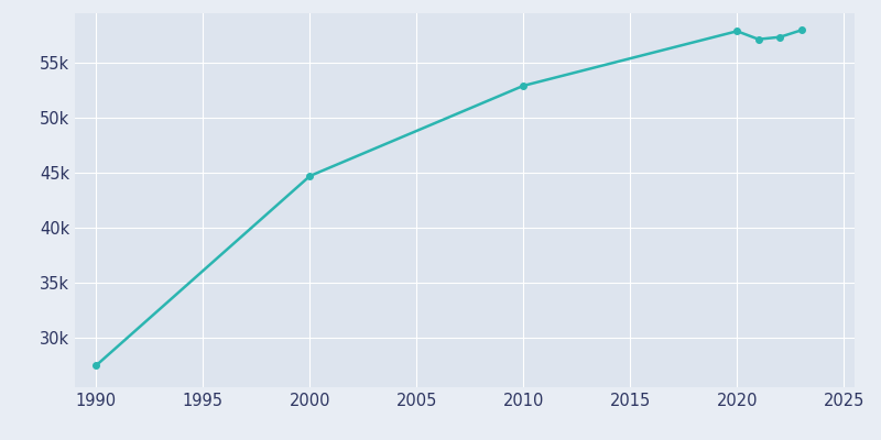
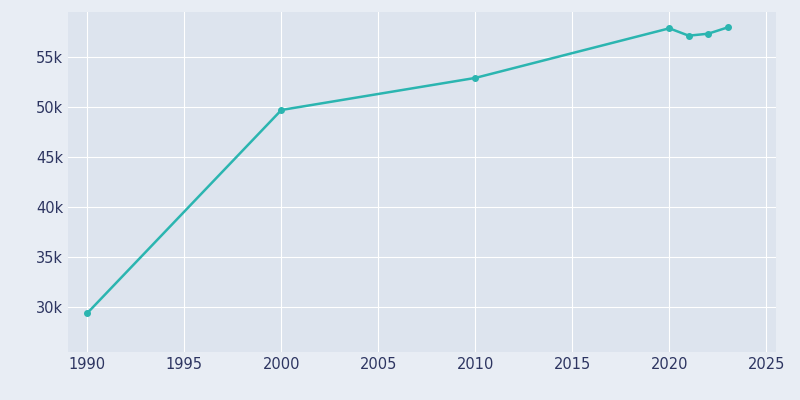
1990: 27.5k -> 29.4k
2000: 44.7k -> 49.7k
